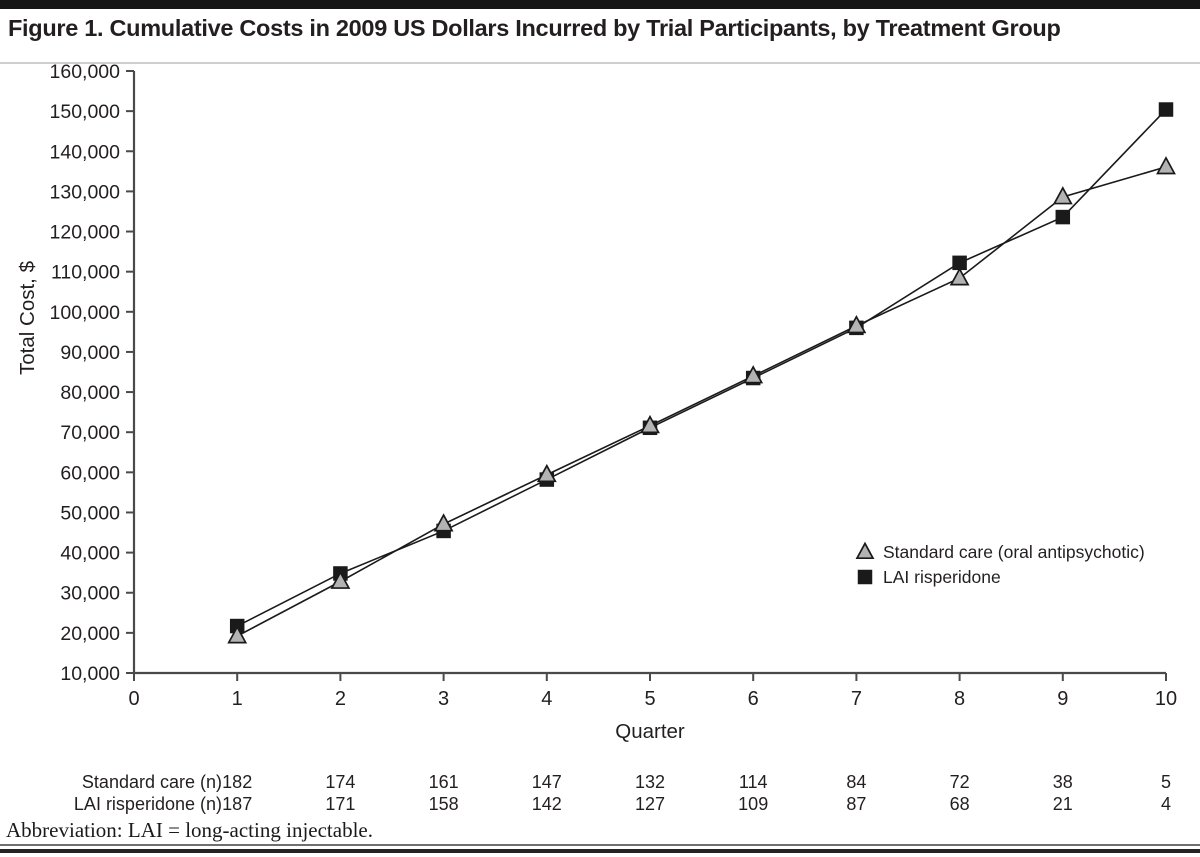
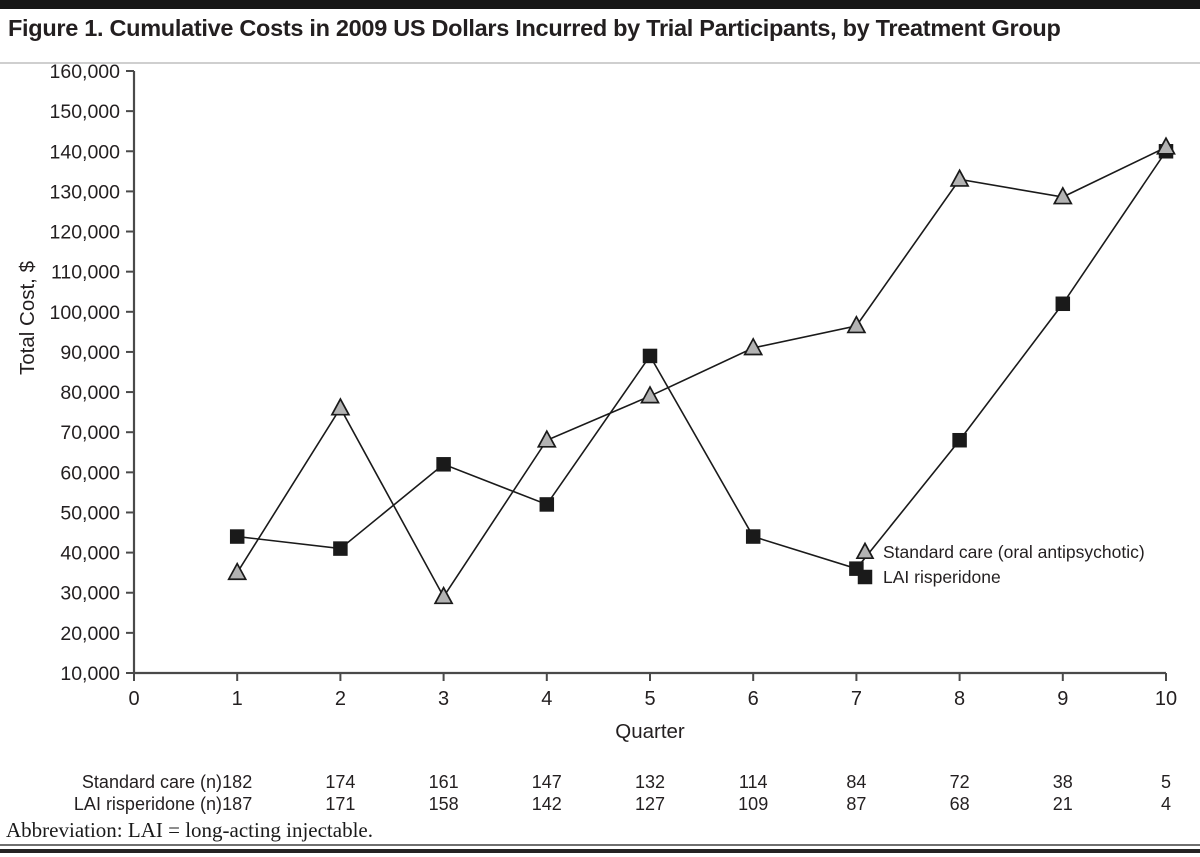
Standard care (oral antipsychotic)/1: 19000 -> 35000
LAI risperidone/1: 22000 -> 44000
Standard care (oral antipsychotic)/2: 33000 -> 76000
LAI risperidone/2: 35000 -> 41000
Standard care (oral antipsychotic)/3: 47000 -> 29000
LAI risperidone/3: 45000 -> 62000
Standard care (oral antipsychotic)/4: 59000 -> 68000
LAI risperidone/4: 58000 -> 52000
Standard care (oral antipsychotic)/5: 72000 -> 79000
LAI risperidone/5: 71000 -> 89000
Standard care (oral antipsychotic)/6: 84000 -> 91000
LAI risperidone/6: 84000 -> 44000
LAI risperidone/7: 96000 -> 36000
Standard care (oral antipsychotic)/8: 108000 -> 133000
LAI risperidone/8: 112000 -> 68000
LAI risperidone/9: 124000 -> 102000
Standard care (oral antipsychotic)/10: 136000 -> 141000
LAI risperidone/10: 150000 -> 140000
